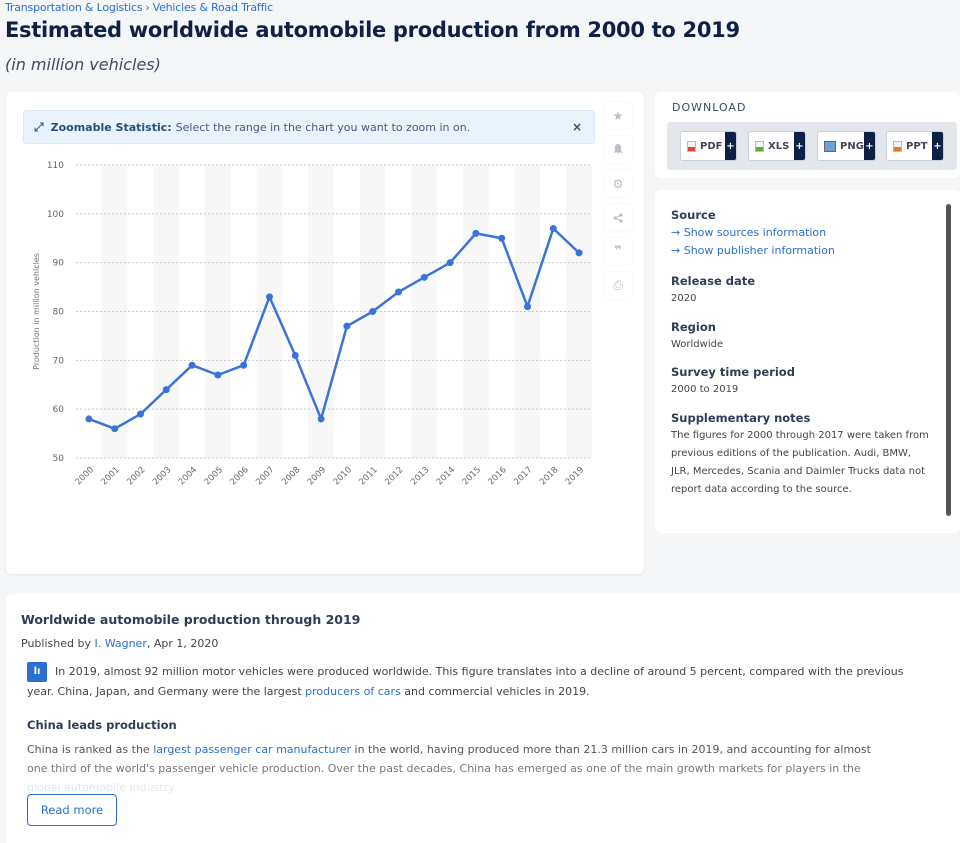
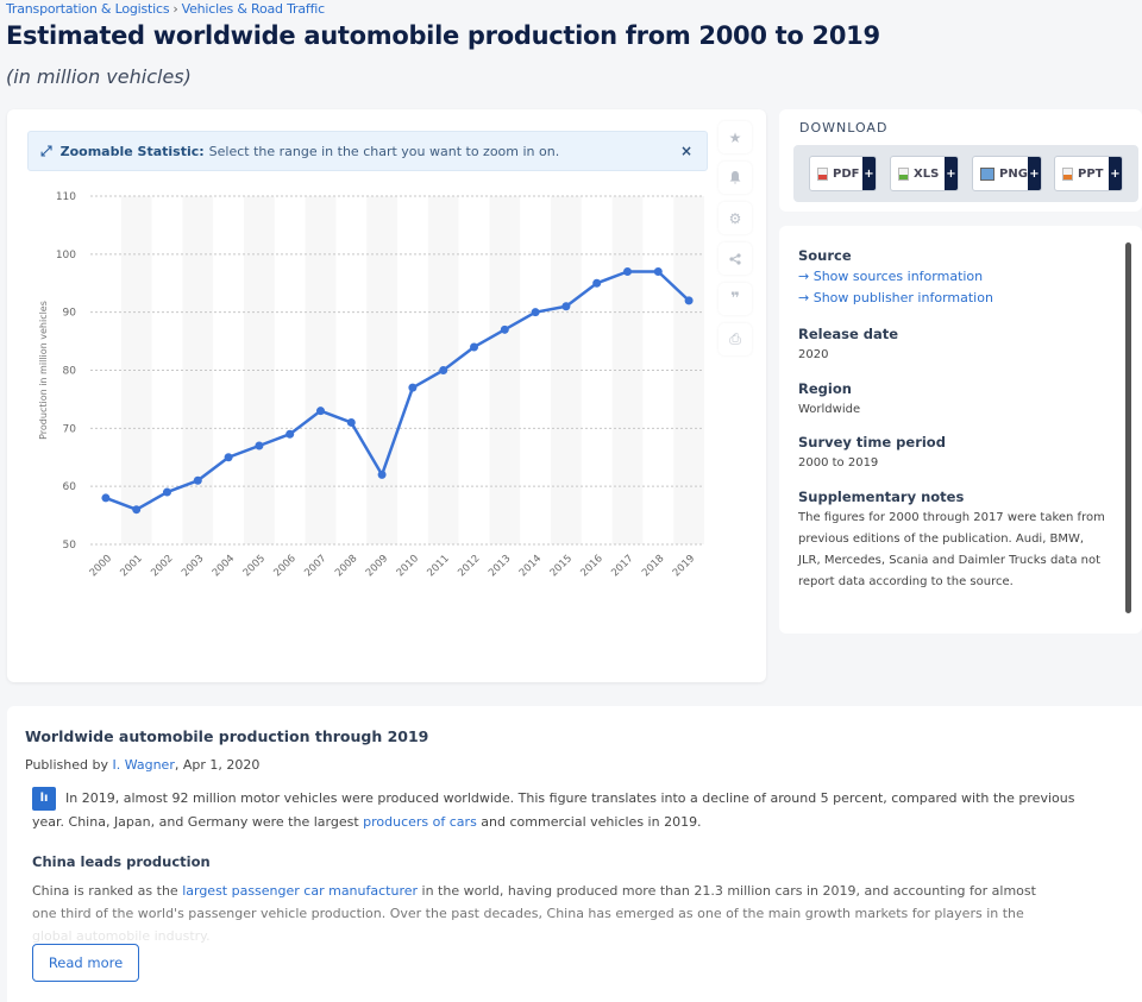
2003: 64 -> 61
2004: 69 -> 65
2007: 83 -> 73
2009: 58 -> 62
2015: 96 -> 91
2017: 81 -> 97
